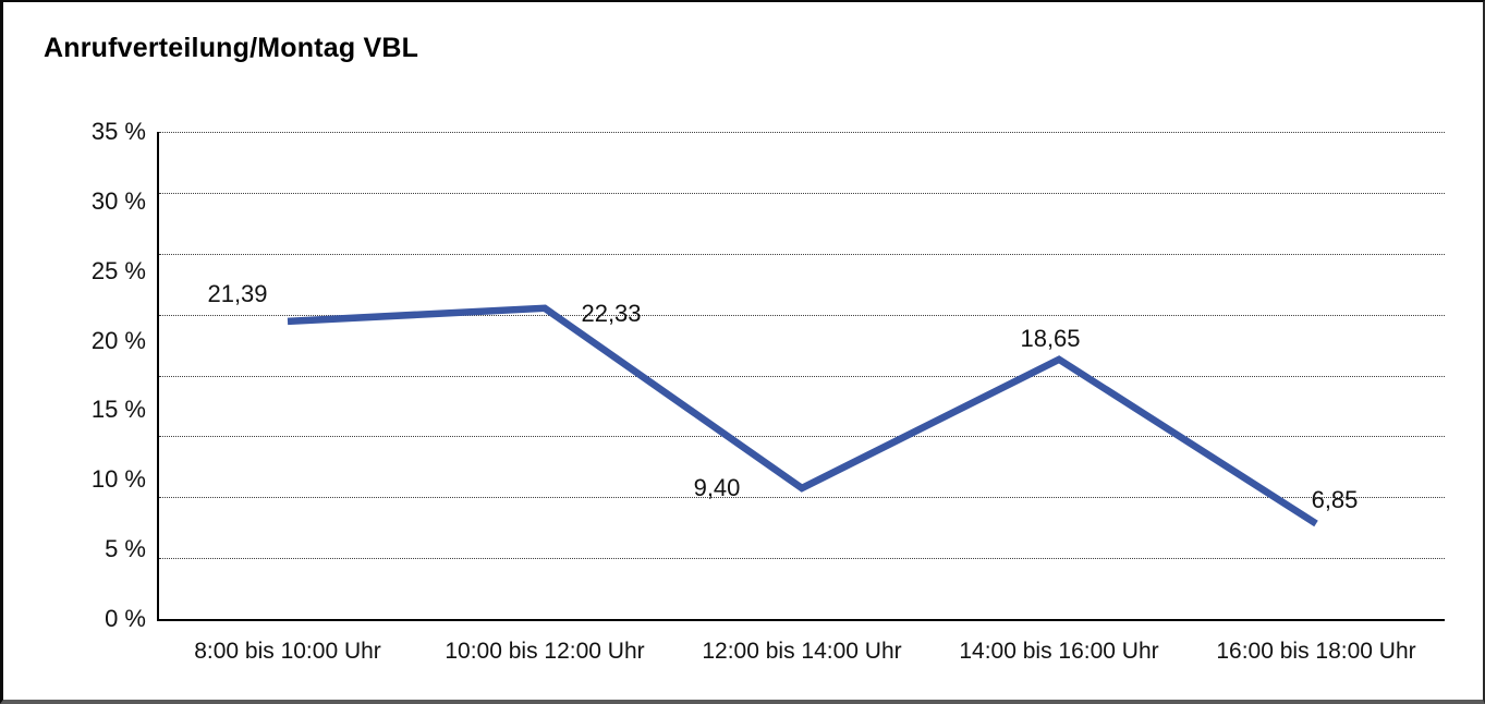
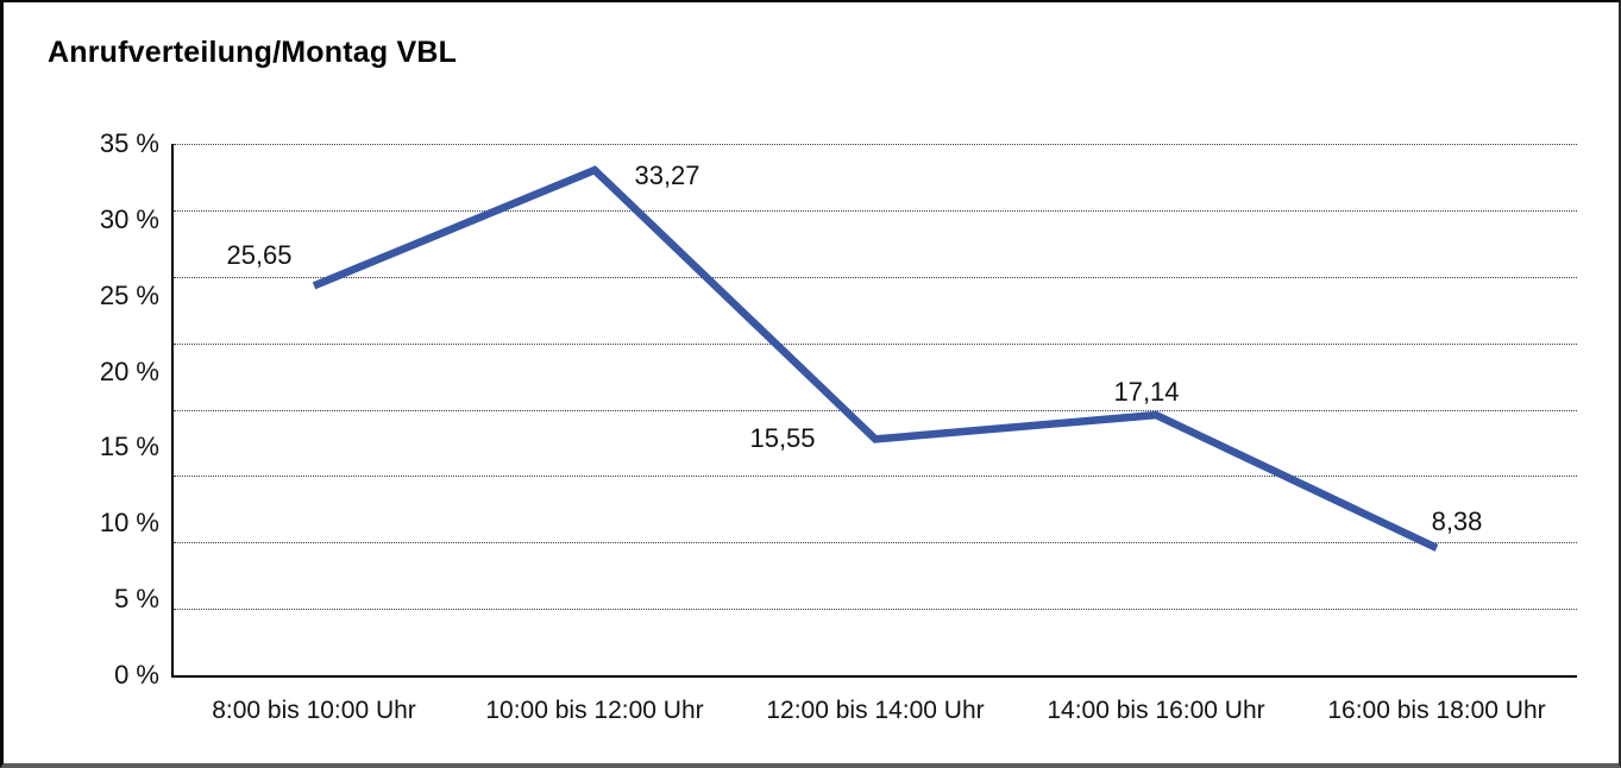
8:00 bis 10:00 Uhr: 21,39 -> 25,65
10:00 bis 12:00 Uhr: 22,33 -> 33,27
12:00 bis 14:00 Uhr: 9,40 -> 15,55
14:00 bis 16:00 Uhr: 18,65 -> 17,14
16:00 bis 18:00 Uhr: 6,85 -> 8,38
